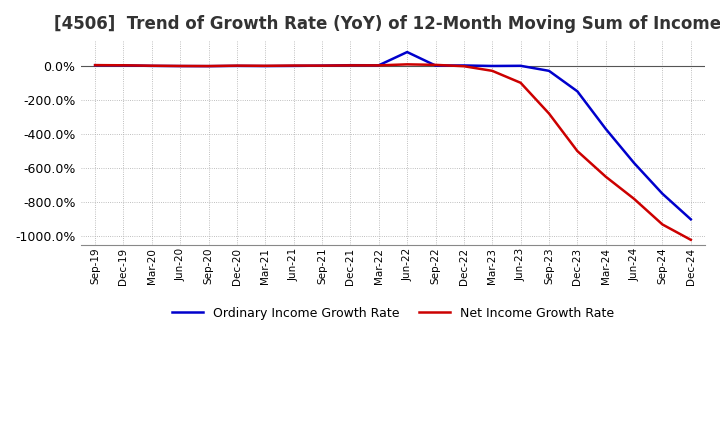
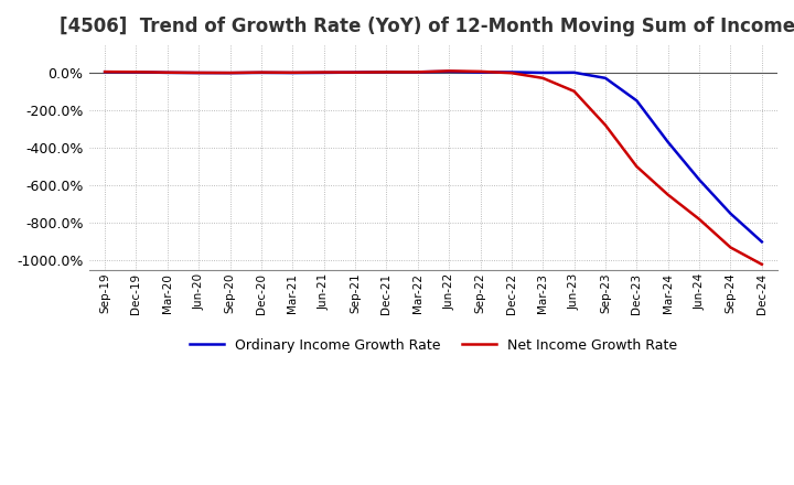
Ordinary Income Growth Rate/Jun-22: 80% -> 0%
